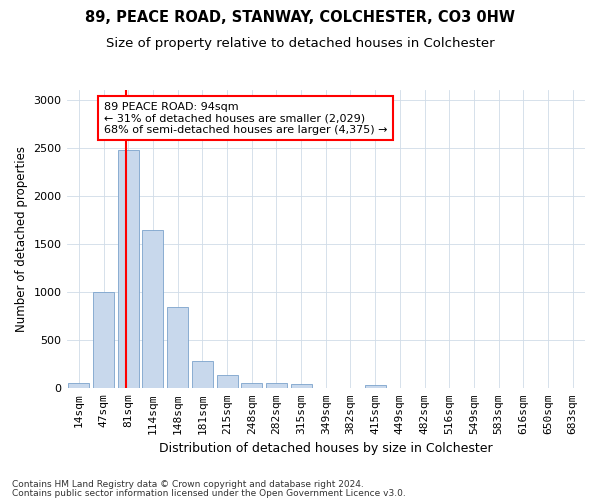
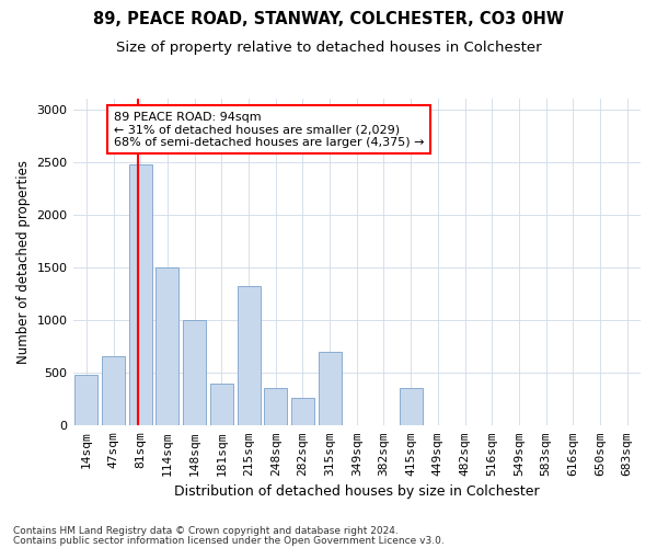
14sqm: 60 -> 480
47sqm: 1000 -> 660
114sqm: 1650 -> 1500
148sqm: 840 -> 1000
181sqm: 280 -> 400
215sqm: 140 -> 1320
248sqm: 60 -> 360
282sqm: 60 -> 260
315sqm: 40 -> 700
415sqm: 40 -> 360
